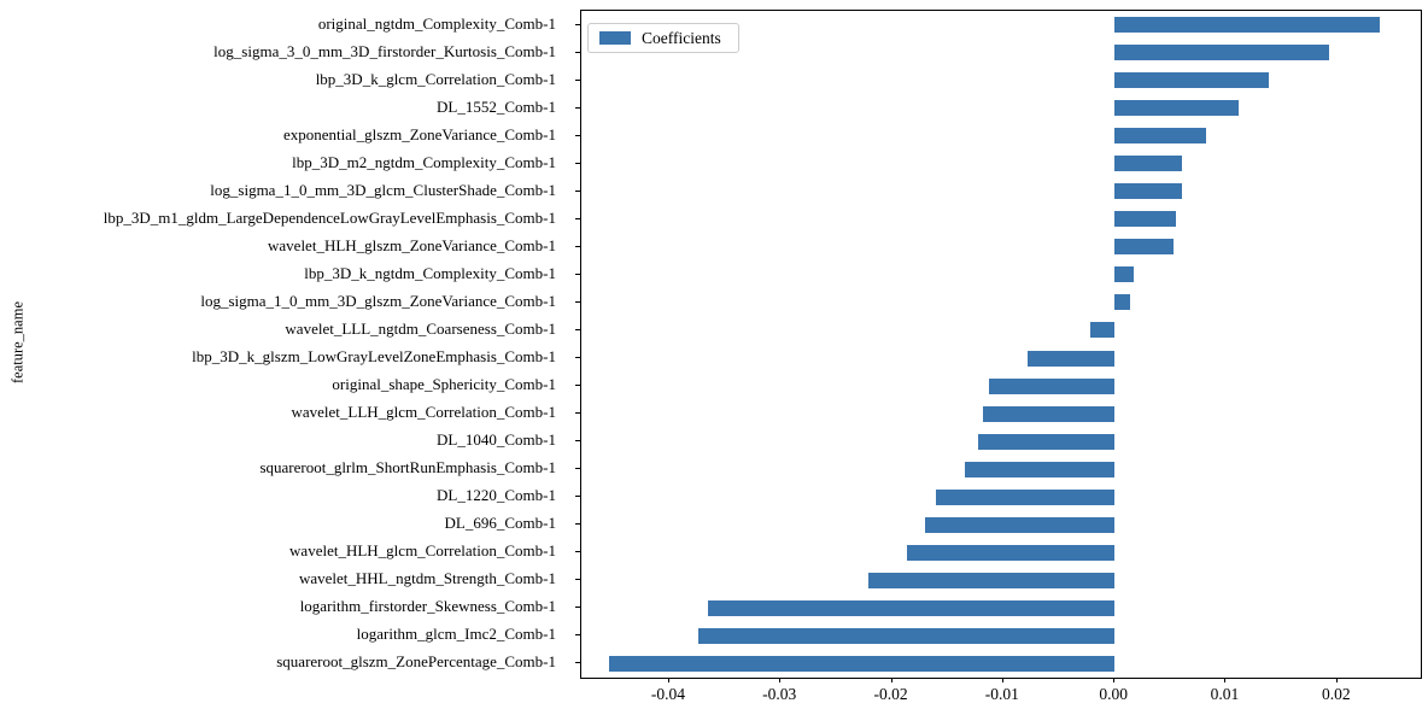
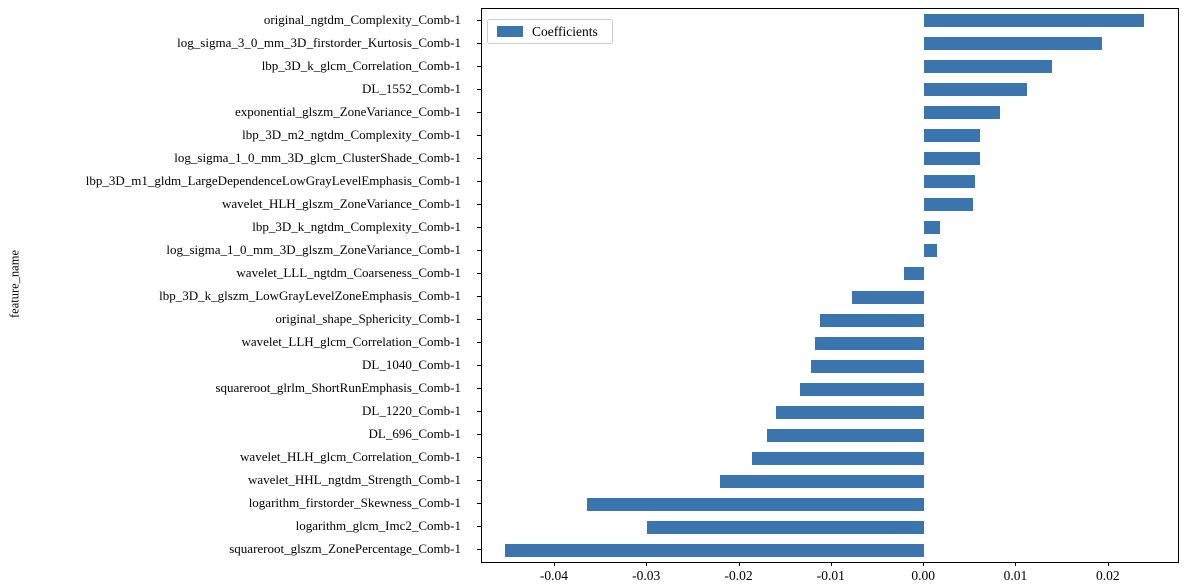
logarithm_glcm_Imc2_Comb-1: -0.037 -> -0.030
